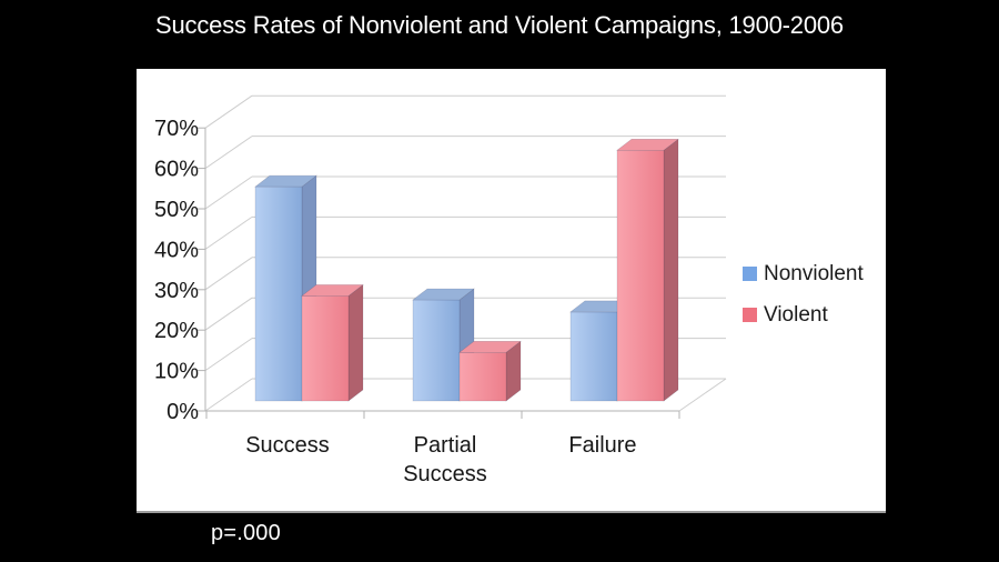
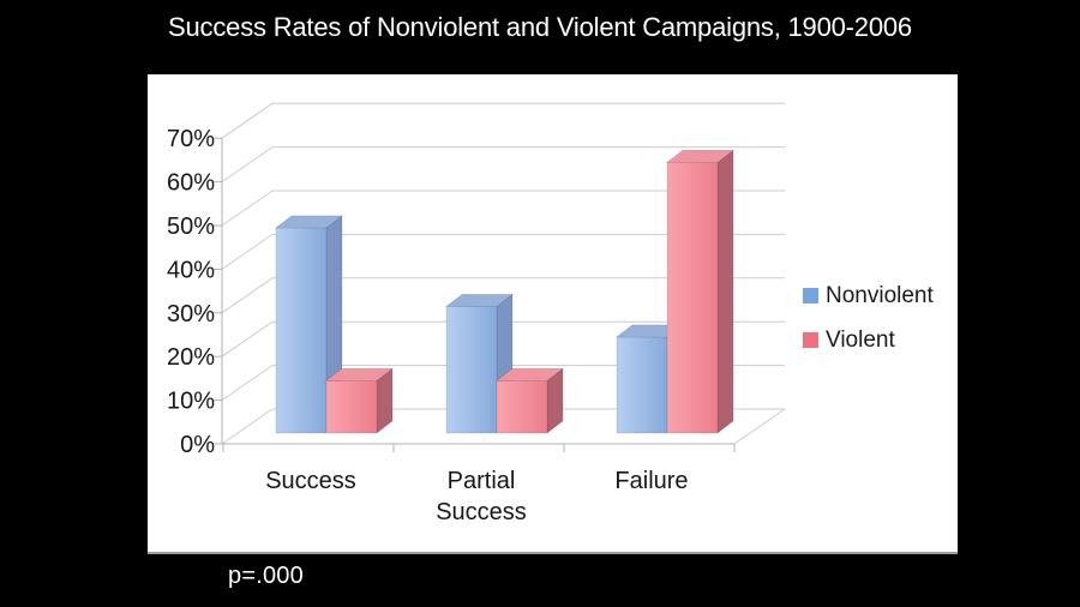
Nonviolent/Success: 53% -> 47%
Violent/Success: 26% -> 12%
Nonviolent/Partial Success: 25% -> 29%
